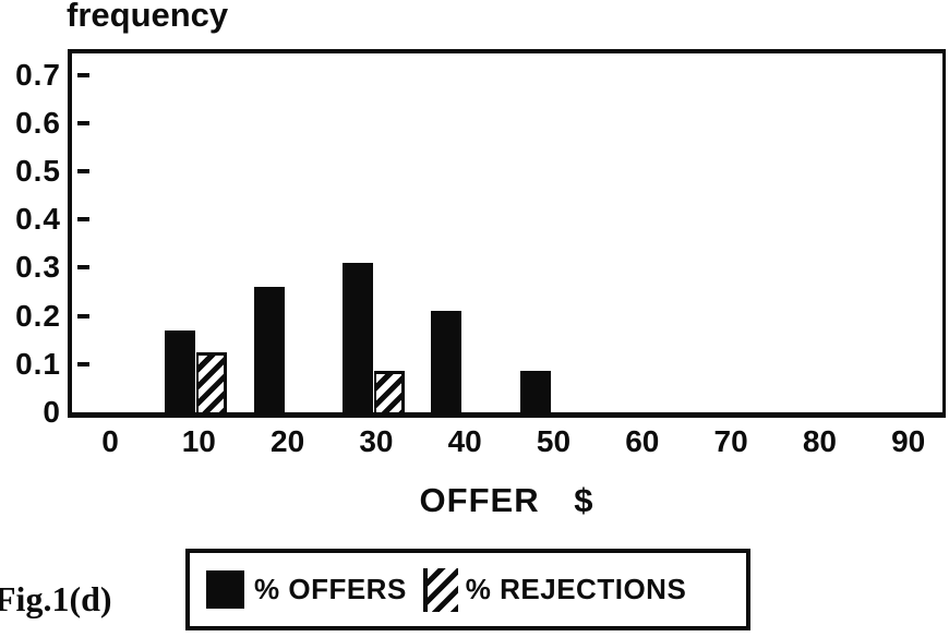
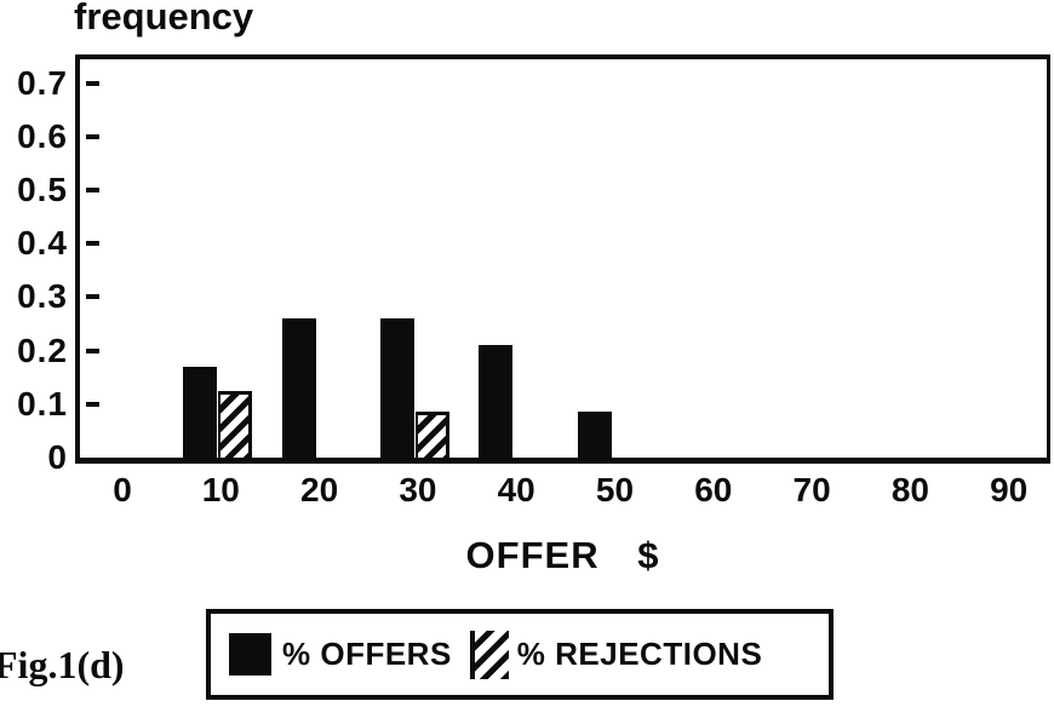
% OFFERS/30: 0.31 -> 0.26
